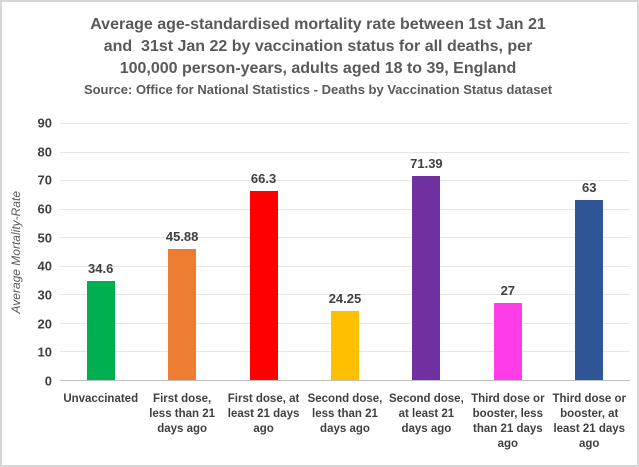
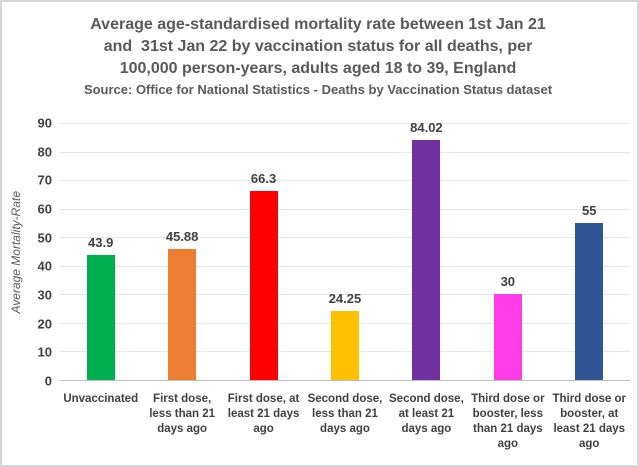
Unvaccinated: 34.6 -> 43.9
Second dose, at least 21 days ago: 71.39 -> 84.02
Third dose or booster, less than 21 days ago: 27 -> 30
Third dose or booster, at least 21 days ago: 63 -> 55
